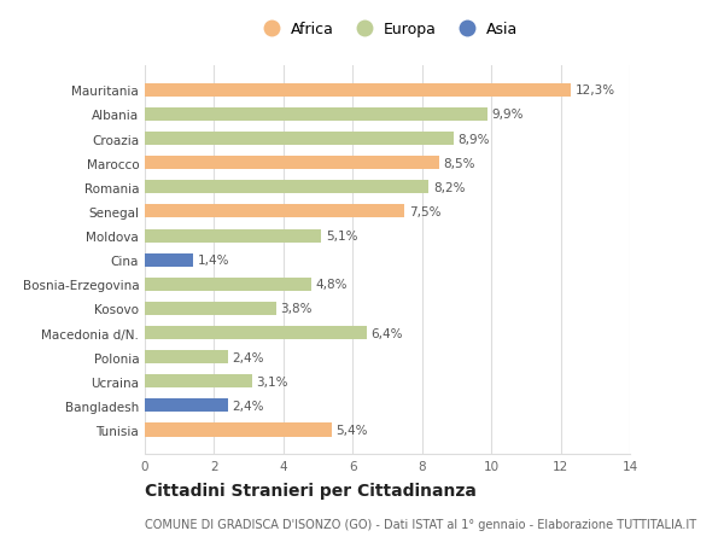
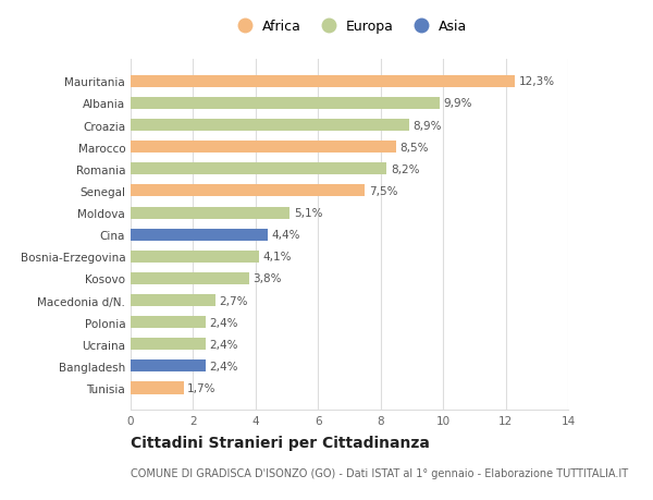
Cina: 1,4% -> 4,4%
Bosnia-Erzegovina: 4,8% -> 4,1%
Macedonia d/N.: 6,4% -> 2,7%
Ucraina: 3,1% -> 2,4%
Tunisia: 5,4% -> 1,7%
